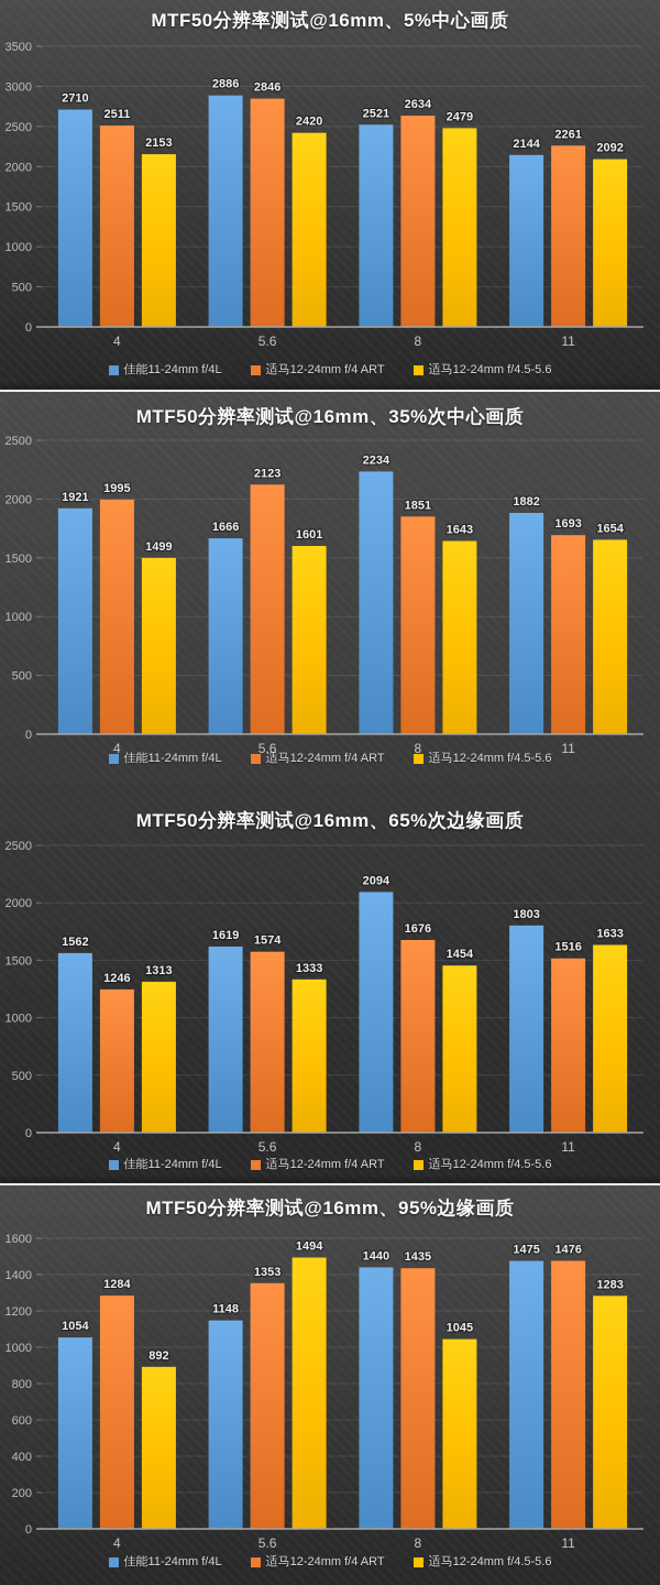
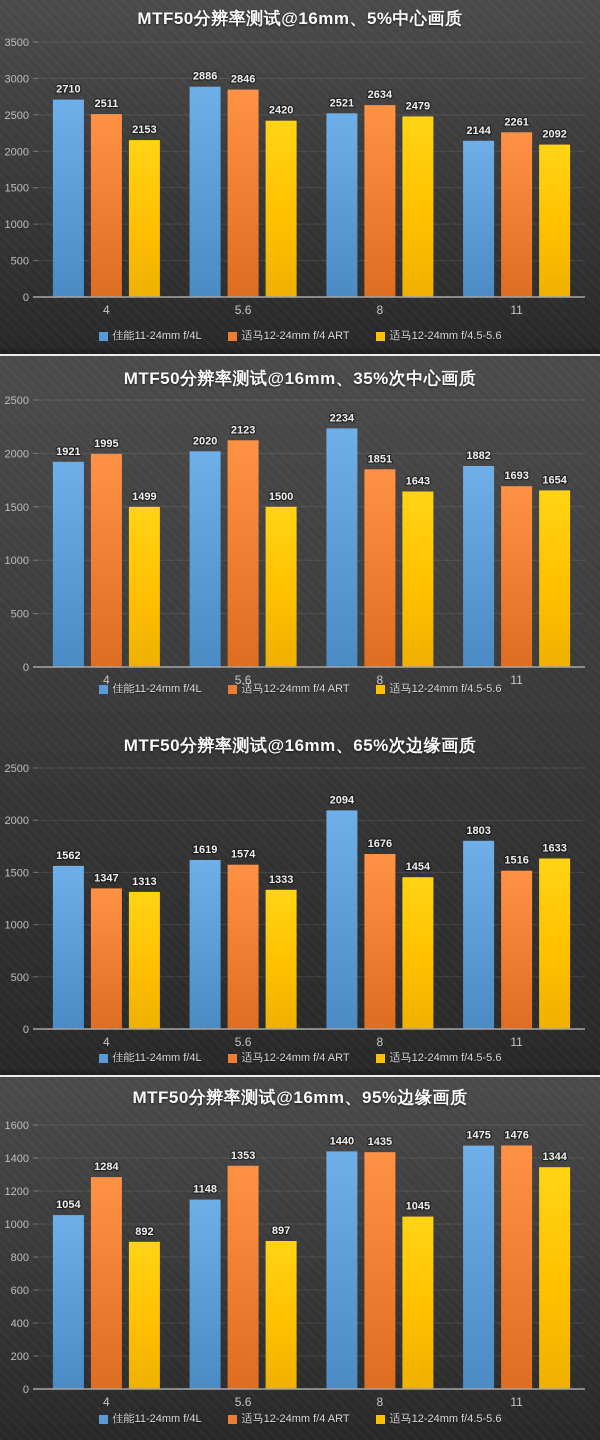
MTF50分辨率测试@16mm、35%次中心画质/佳能11-24mm f/4L/5.6: 1666 -> 2020
MTF50分辨率测试@16mm、35%次中心画质/适马12-24mm f/4.5-5.6/5.6: 1601 -> 1500
MTF50分辨率测试@16mm、65%次边缘画质/适马12-24mm f/4 ART/4: 1246 -> 1347
MTF50分辨率测试@16mm、95%边缘画质/适马12-24mm f/4.5-5.6/5.6: 1494 -> 897
MTF50分辨率测试@16mm、95%边缘画质/适马12-24mm f/4.5-5.6/11: 1283 -> 1344
